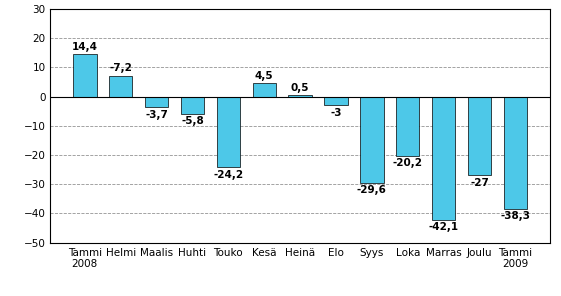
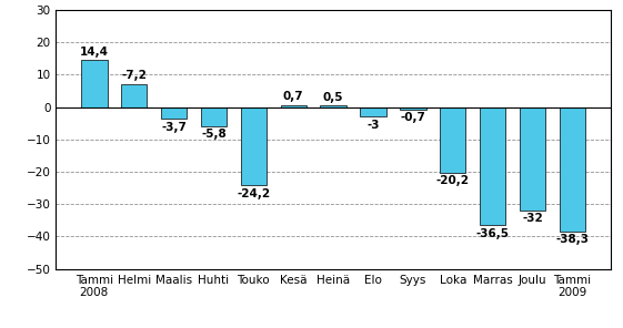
Kesä: 4,5 -> 0,7
Syys: -29,6 -> -0,7
Marras: -42,1 -> -36,5
Joulu: -27 -> -32
